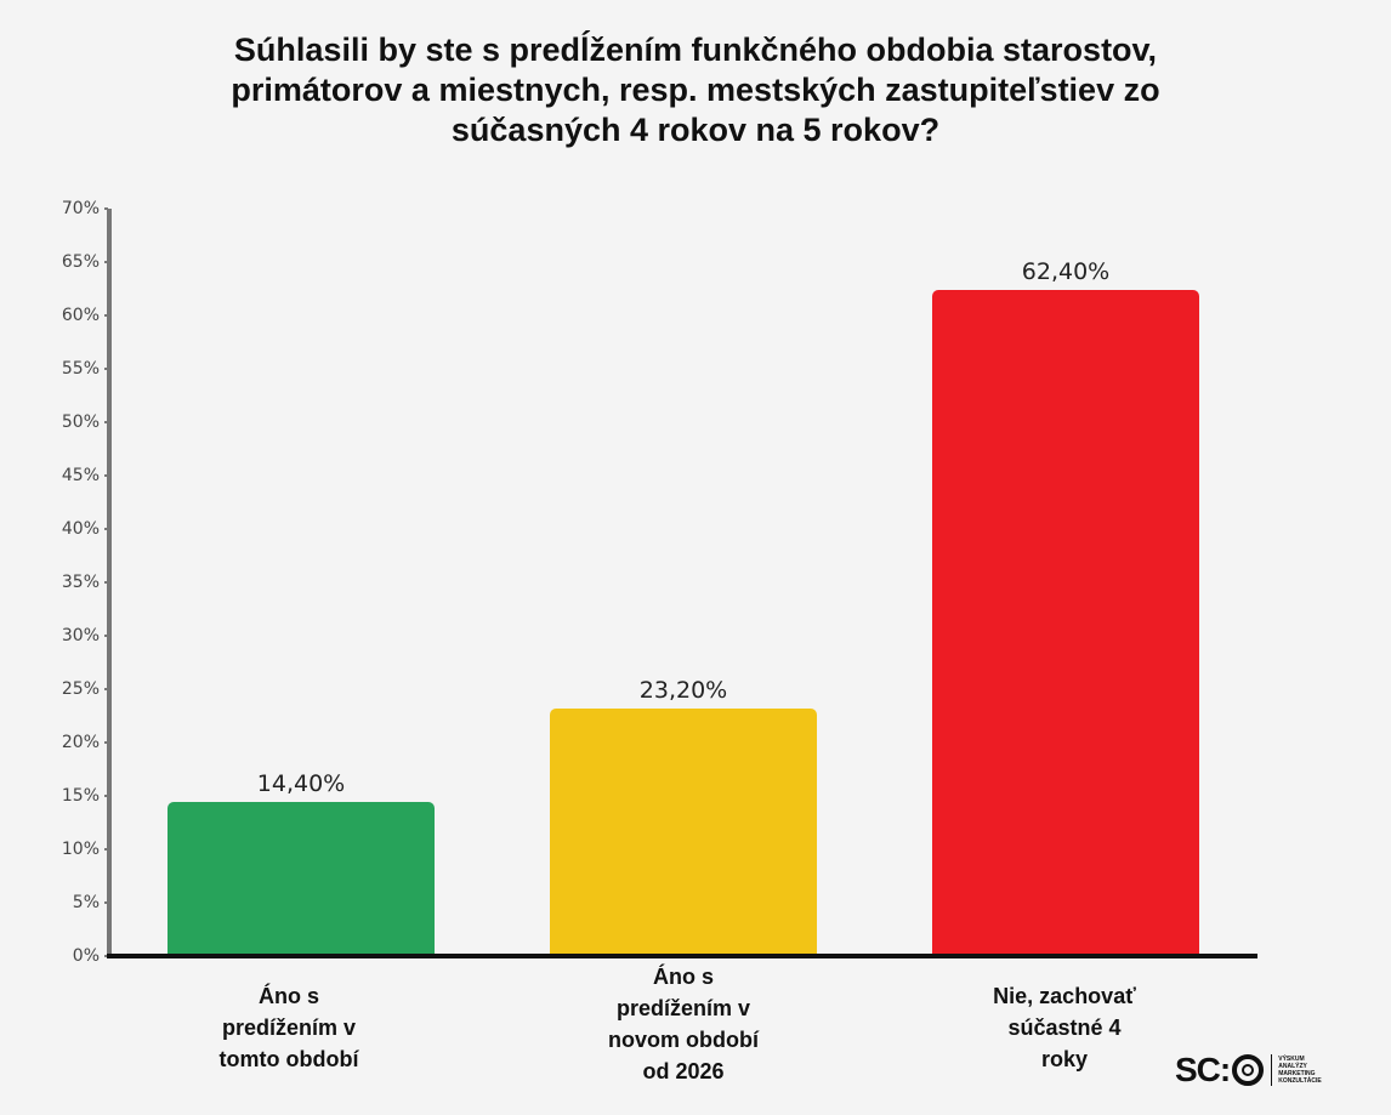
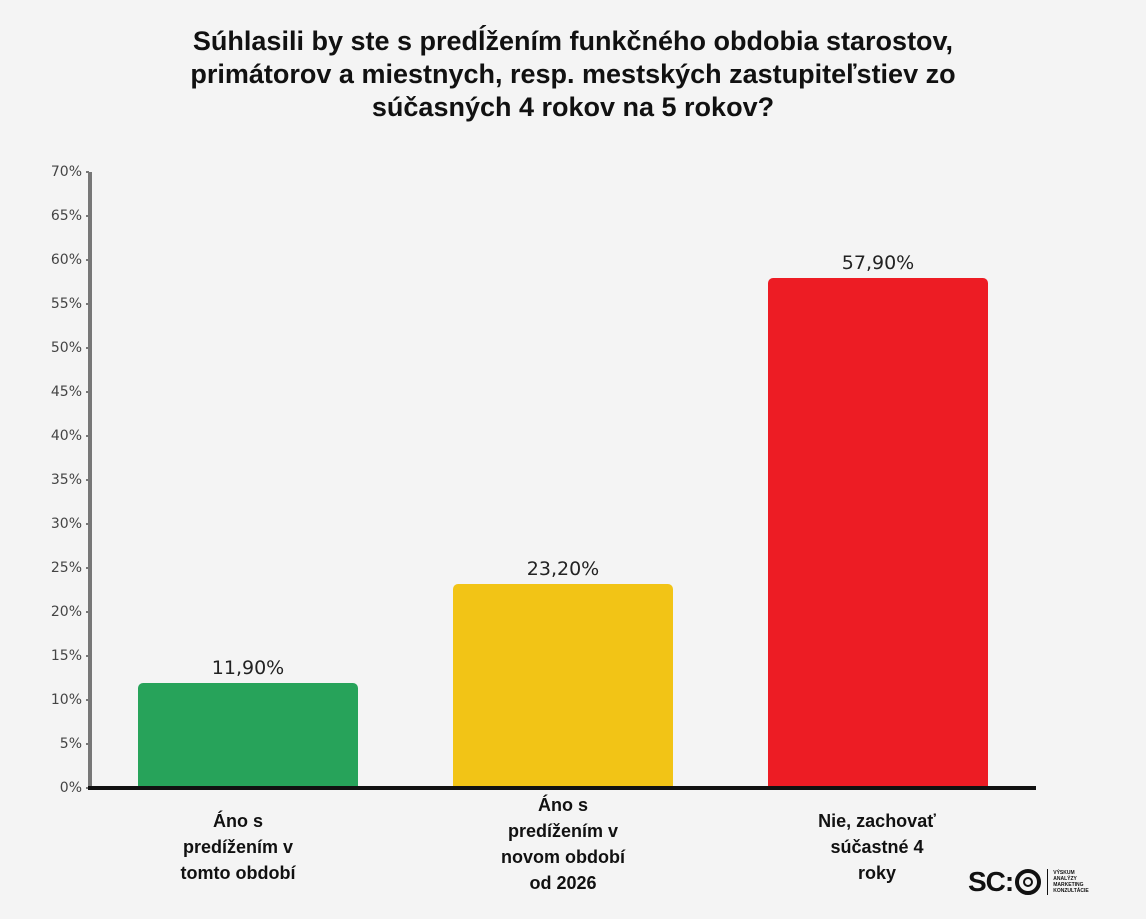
Áno s predížením v tomto období: 14,40% -> 11,90%
Nie, zachovať súčastné 4 roky: 62,40% -> 57,90%
